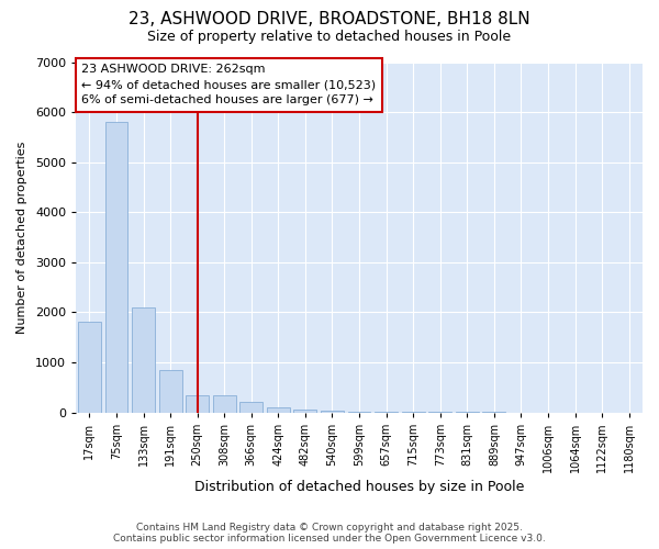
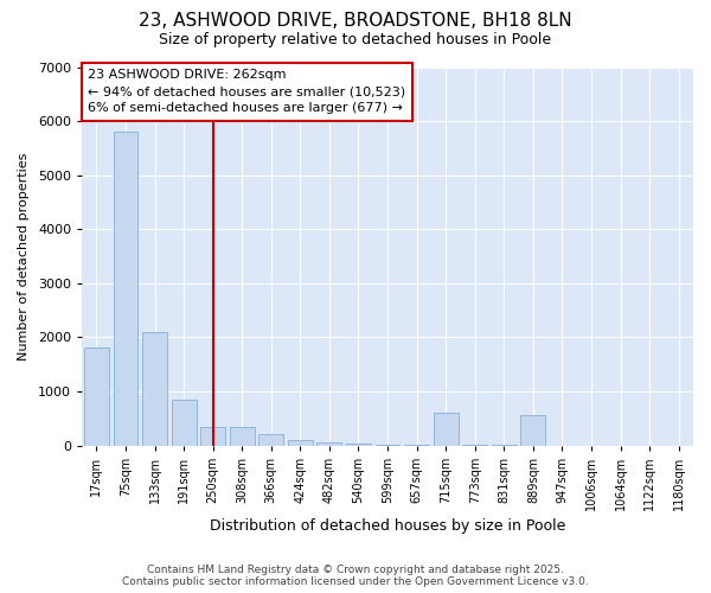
715sqm: 10 -> 600
889sqm: 0 -> 550
